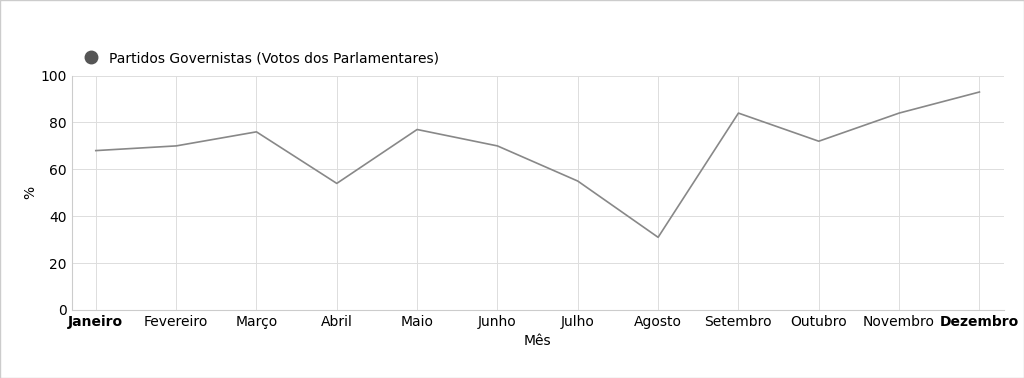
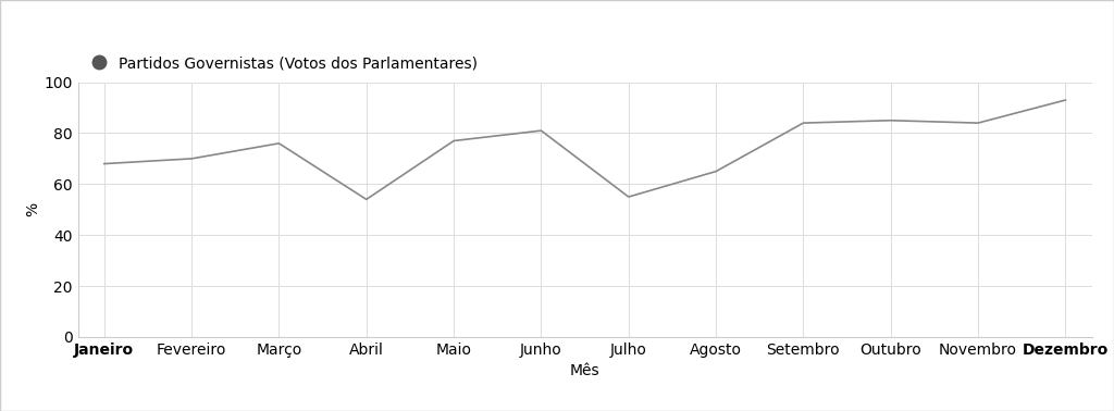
Junho: 70 -> 81
Agosto: 31 -> 65
Outubro: 72 -> 85
